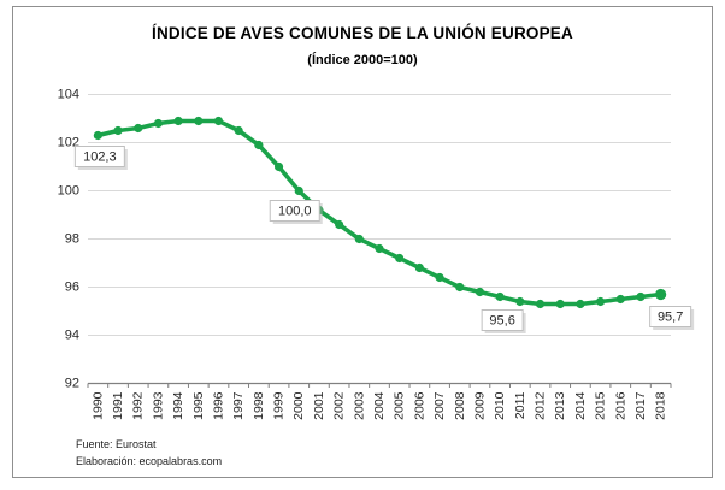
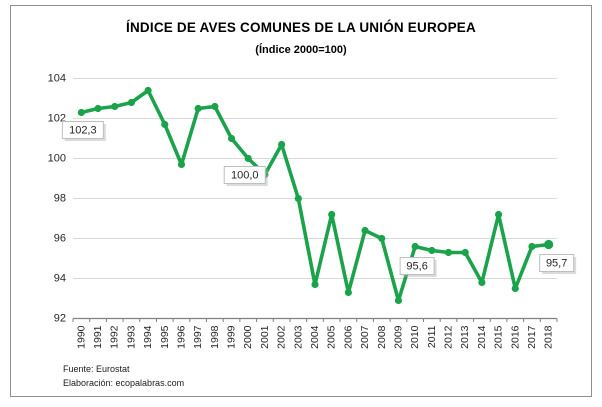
1994: 102.9 -> 103.4
1995: 102.9 -> 101.7
1996: 102.9 -> 99.7
1998: 101.9 -> 102.6
2002: 98.6 -> 100.7
2004: 97.6 -> 93.7
2006: 96.8 -> 93.3
2009: 95.8 -> 92.9
2014: 95.3 -> 93.8
2015: 95.4 -> 97.2
2016: 95.5 -> 93.5
